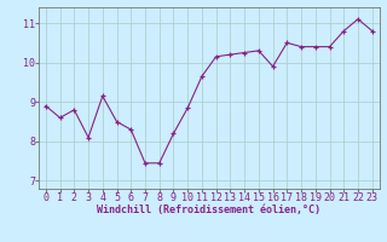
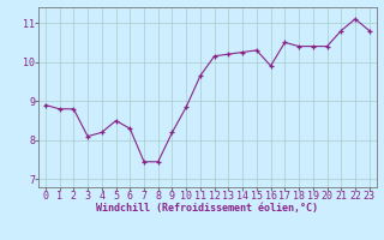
1: 8.60 -> 8.80
4: 9.15 -> 8.20
